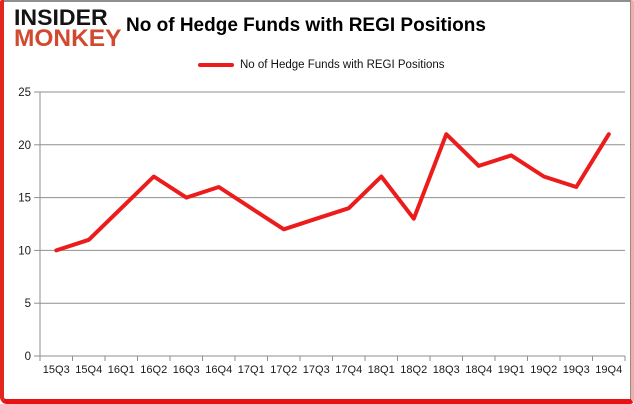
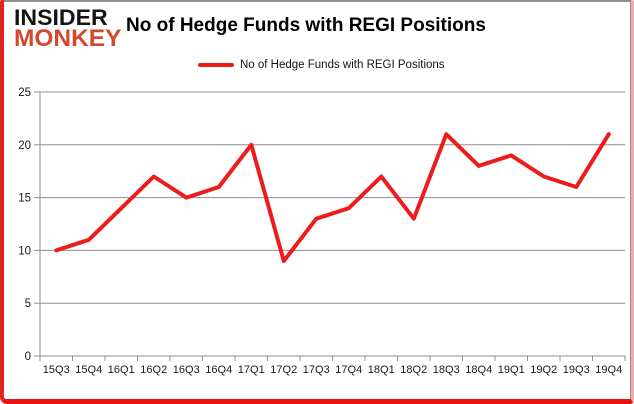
17Q1: 14 -> 20
17Q2: 12 -> 9
